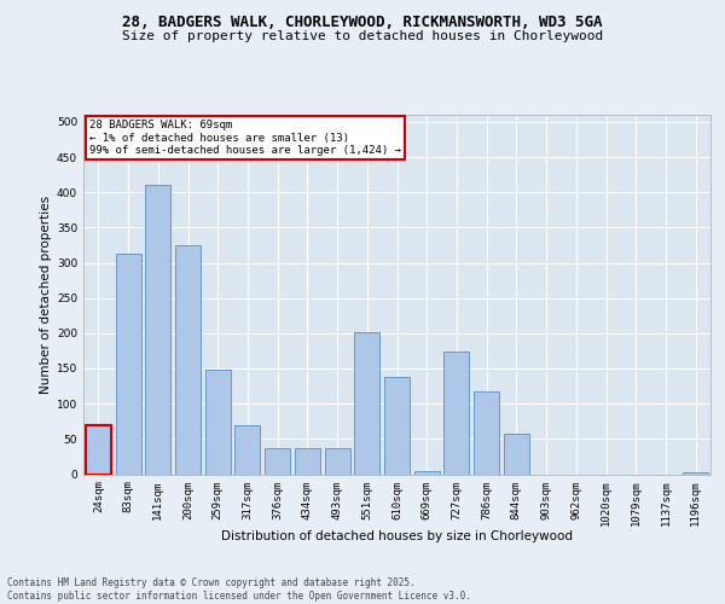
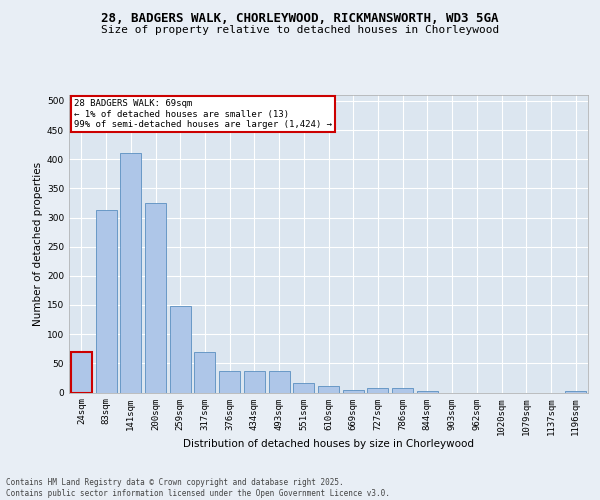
551sqm: 202 -> 17
610sqm: 138 -> 12
727sqm: 174 -> 7
786sqm: 118 -> 7
844sqm: 58 -> 3
